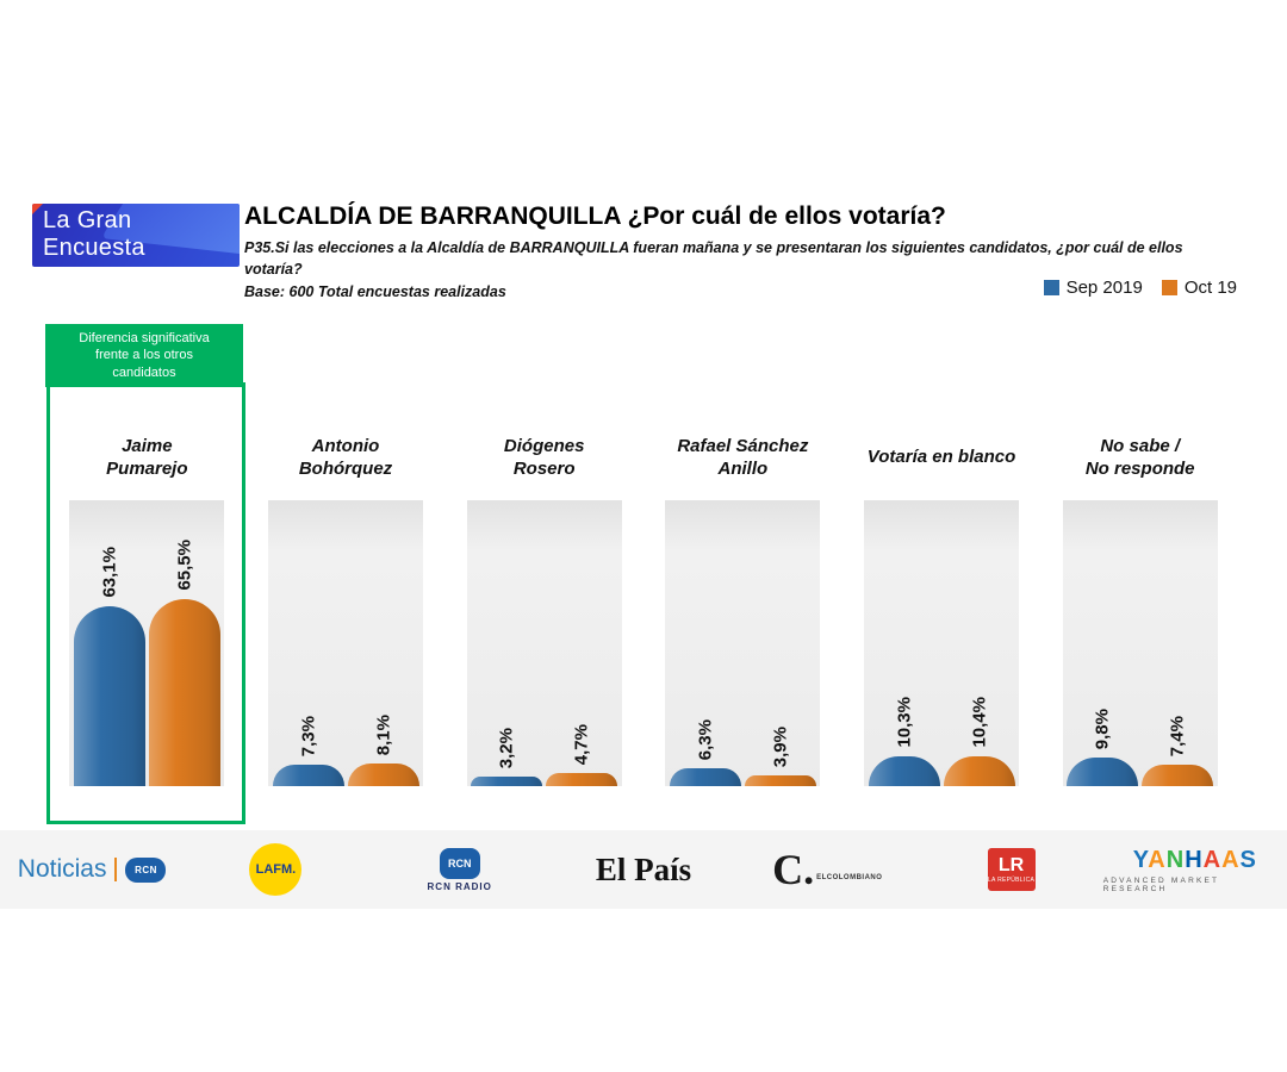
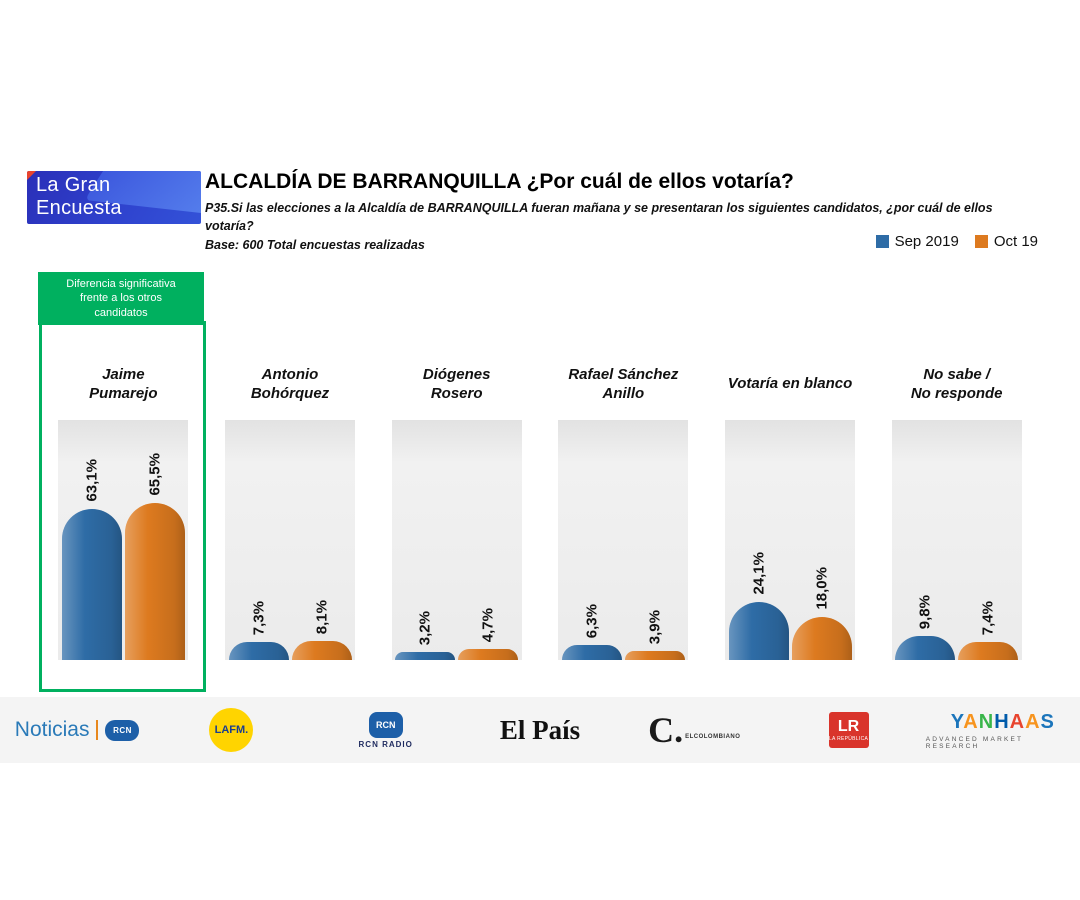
Sep 2019/Votaría en blanco: 10,3% -> 24,1%
Oct 19/Votaría en blanco: 10,4% -> 18,0%
